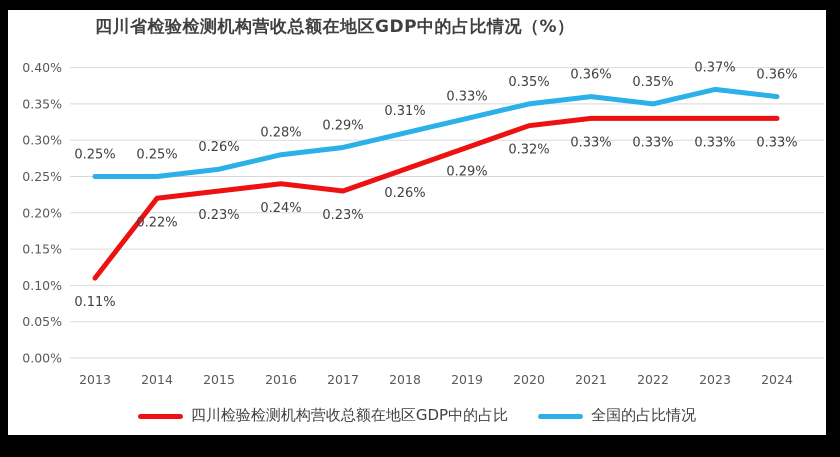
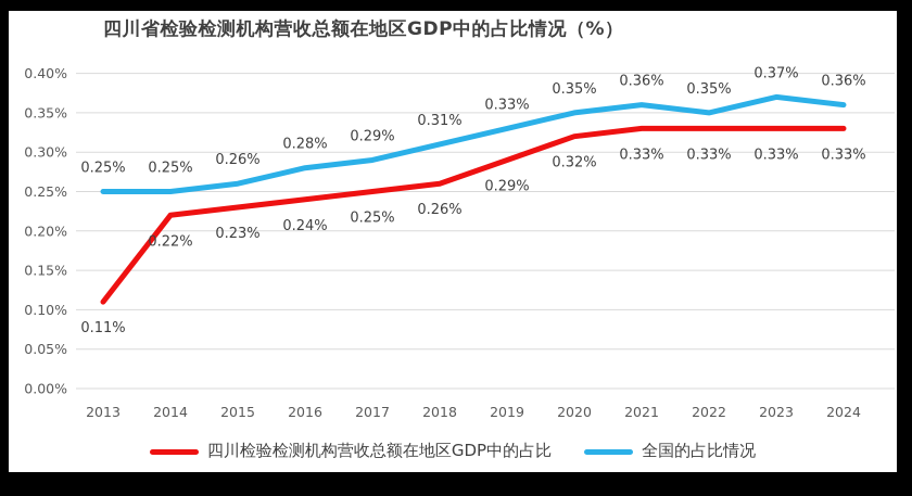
四川检验检测机构营收总额在地区GDP中的占比/2017: 0.23% -> 0.25%
